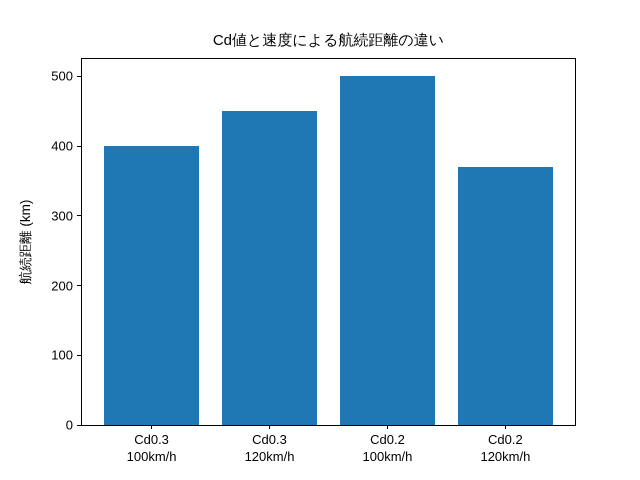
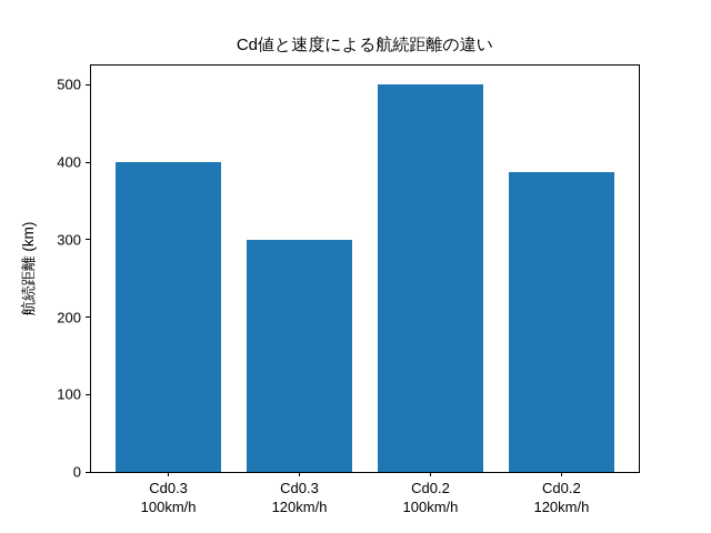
Cd0.3 120km/h: 450 -> 300
Cd0.2 120km/h: 370 -> 390
